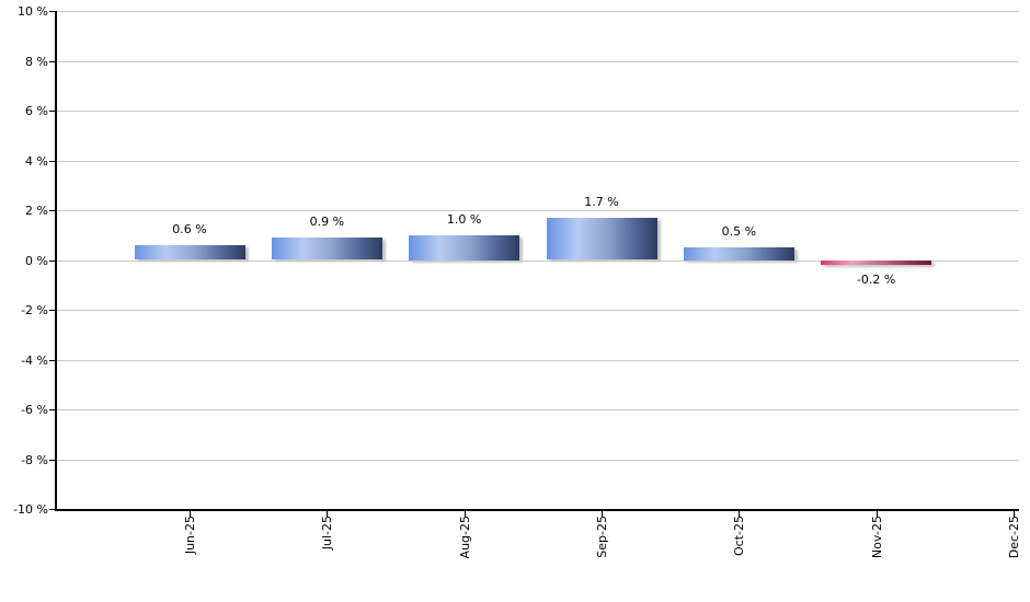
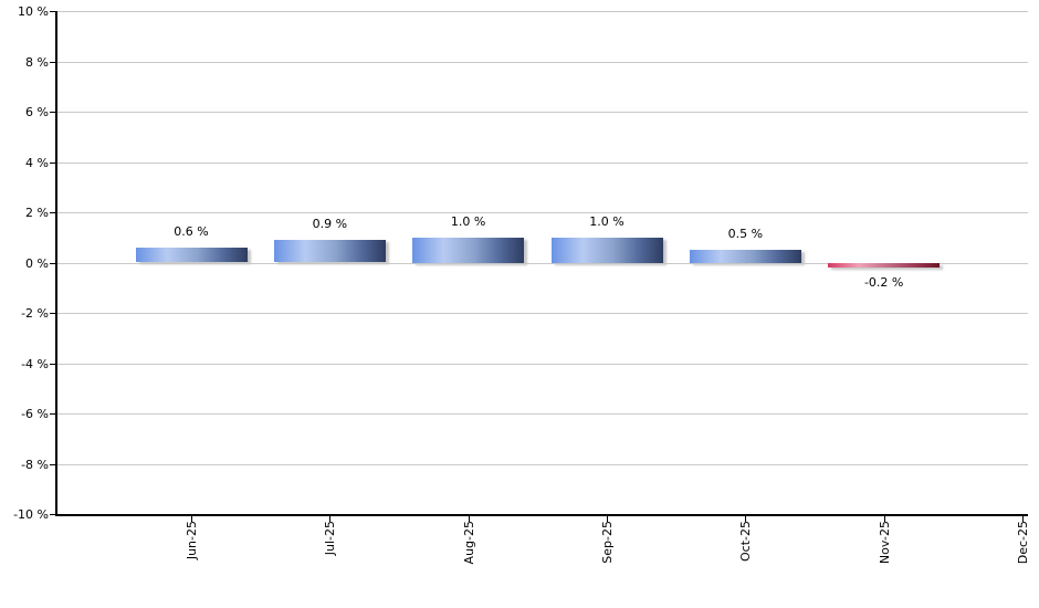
Sep-25: 1.7 -> 1.0
